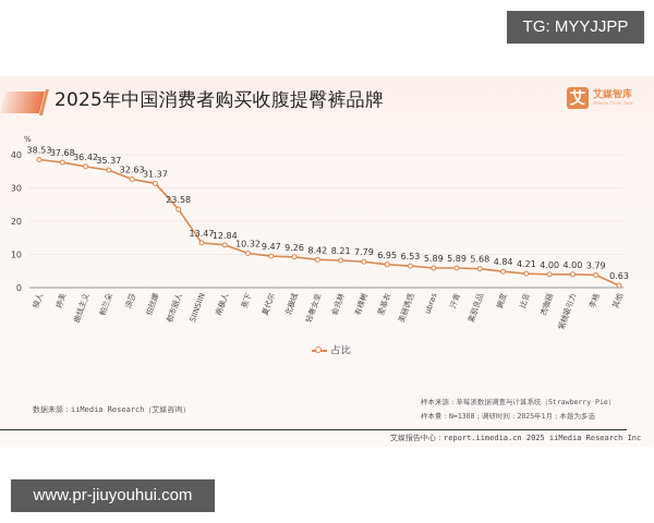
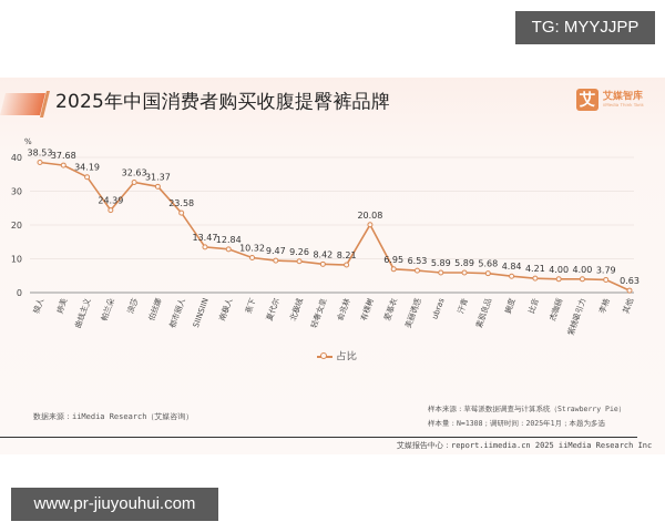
曲线主义: 36.42 -> 34.19
帕兰朵: 35.37 -> 24.39
有棵树: 7.79 -> 20.08
